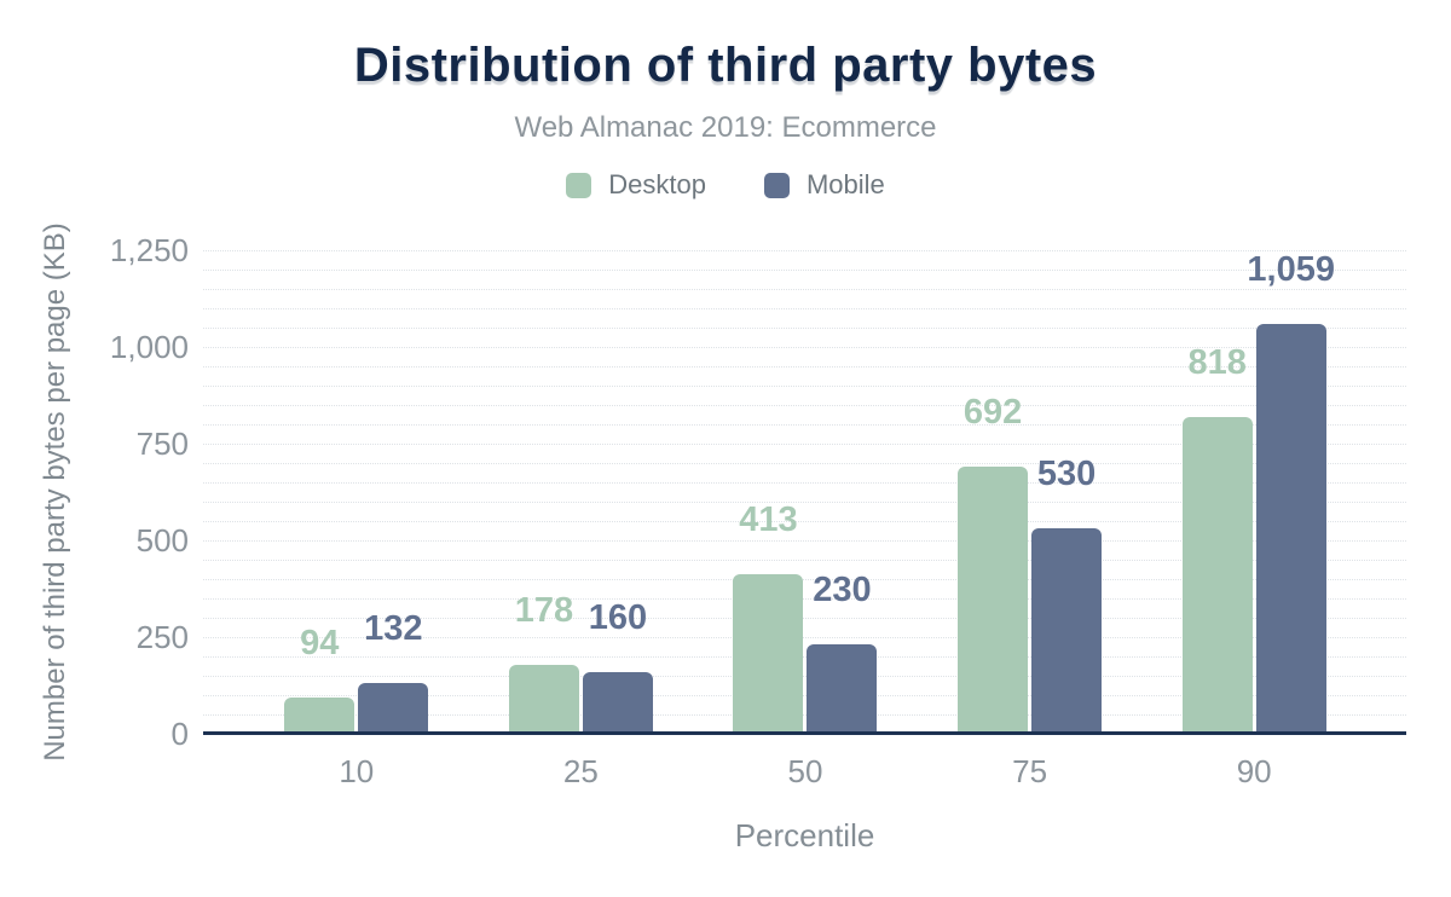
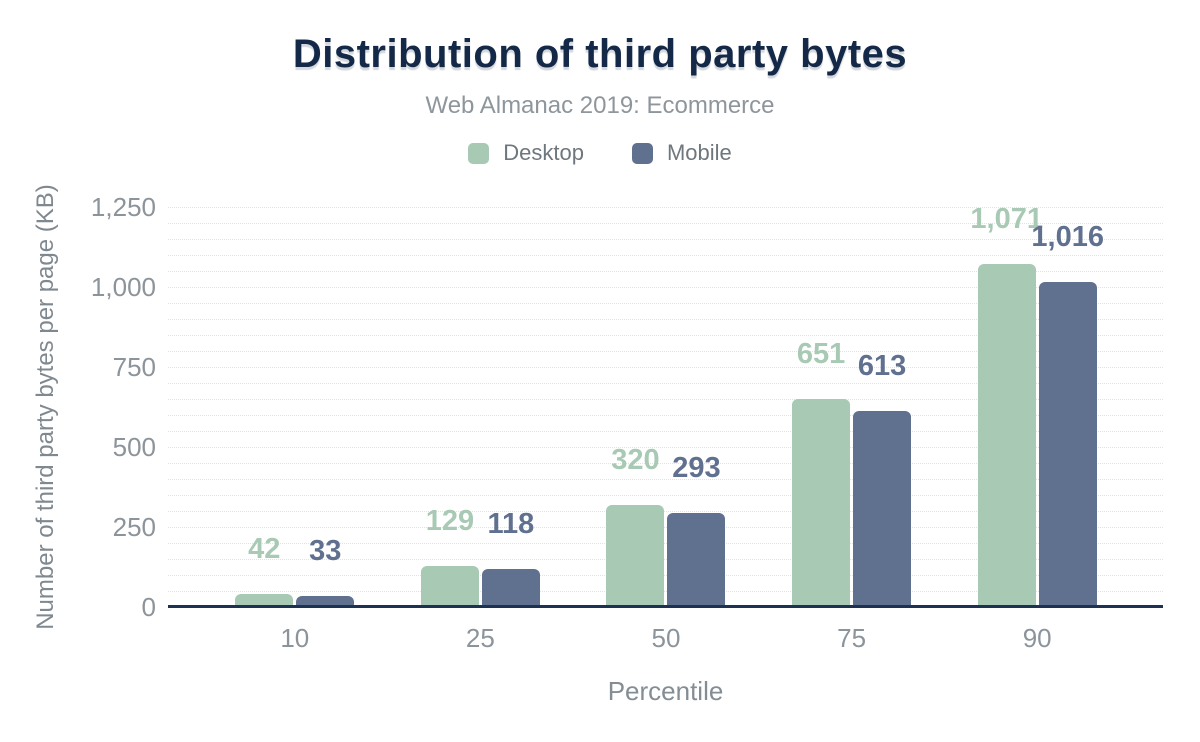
Desktop/10: 94 -> 42
Mobile/10: 132 -> 33
Desktop/25: 178 -> 129
Mobile/25: 160 -> 118
Desktop/50: 413 -> 320
Mobile/50: 230 -> 293
Desktop/75: 692 -> 651
Mobile/75: 530 -> 613
Desktop/90: 818 -> 1,071
Mobile/90: 1,059 -> 1,016
